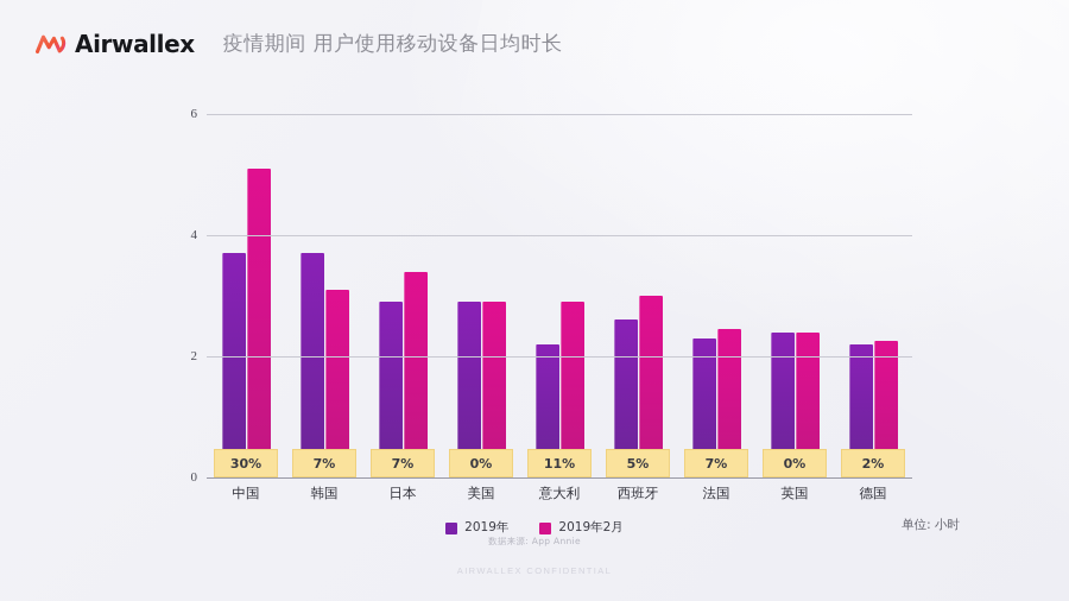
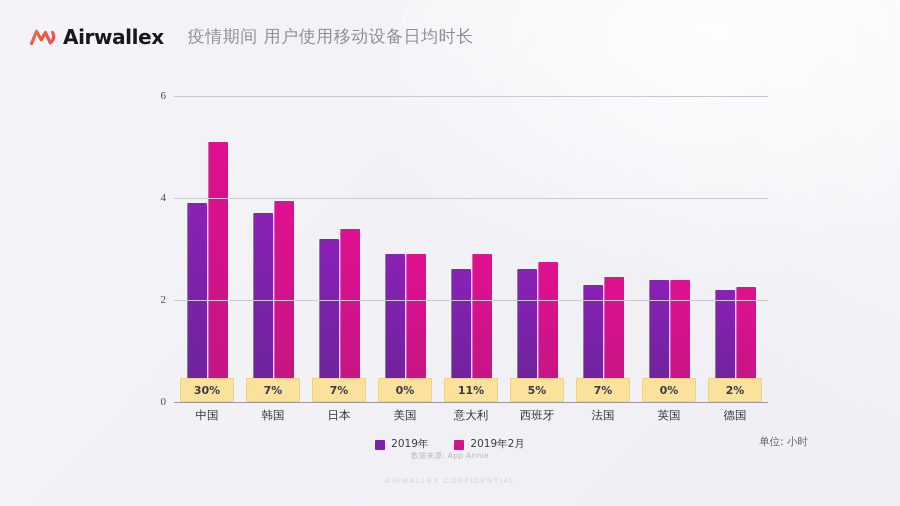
2019年/中国: 3.7 -> 3.9
2019年2月/韩国: 3.1 -> 4.0
2019年/日本: 2.9 -> 3.2
2019年/意大利: 2.2 -> 2.6
2019年2月/西班牙: 3.0 -> 2.8
